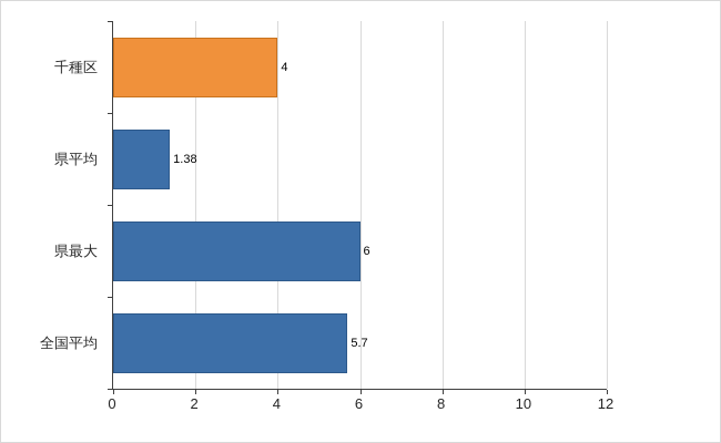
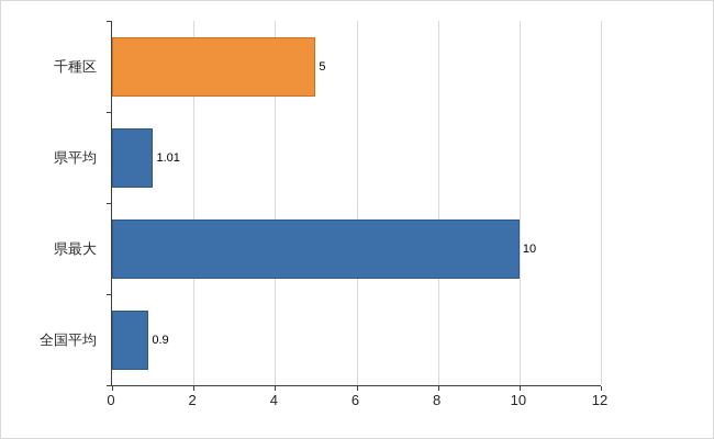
千種区: 4 -> 5
県平均: 1.38 -> 1.01
県最大: 6 -> 10
全国平均: 5.7 -> 0.9
